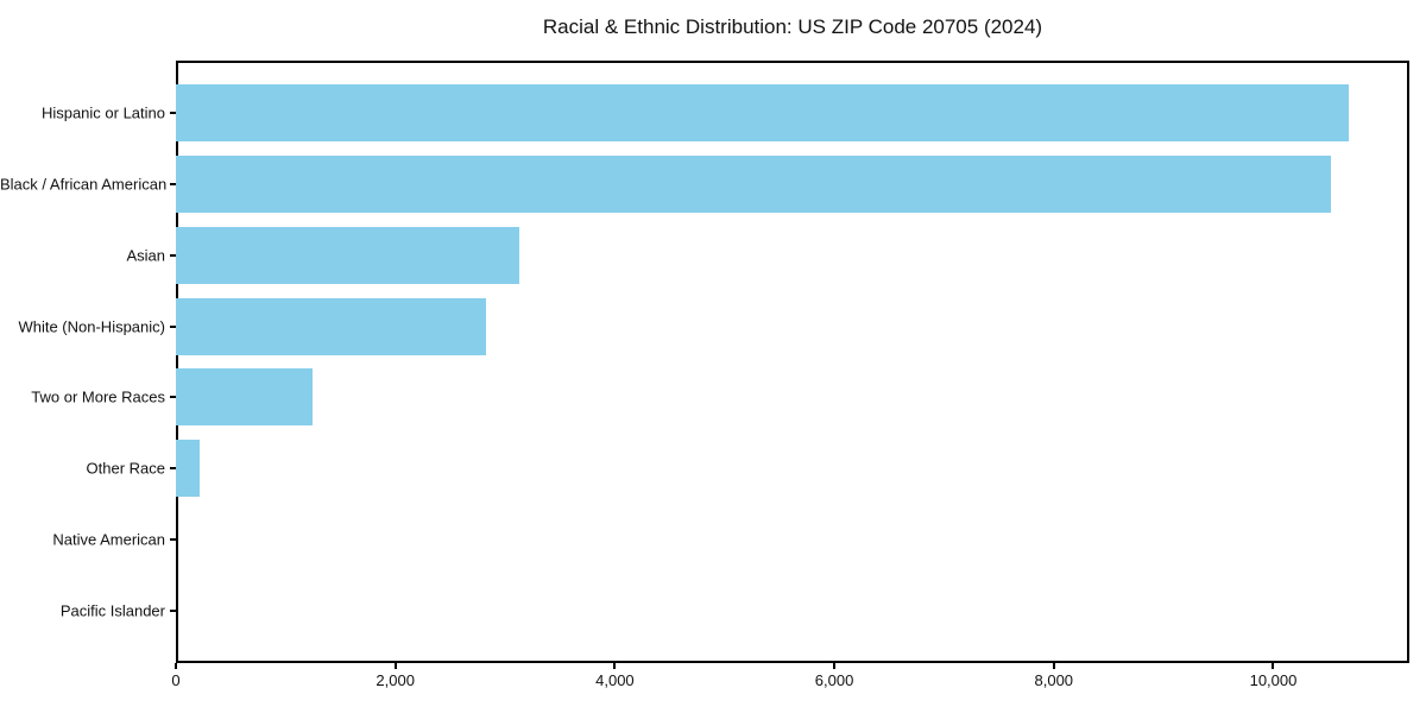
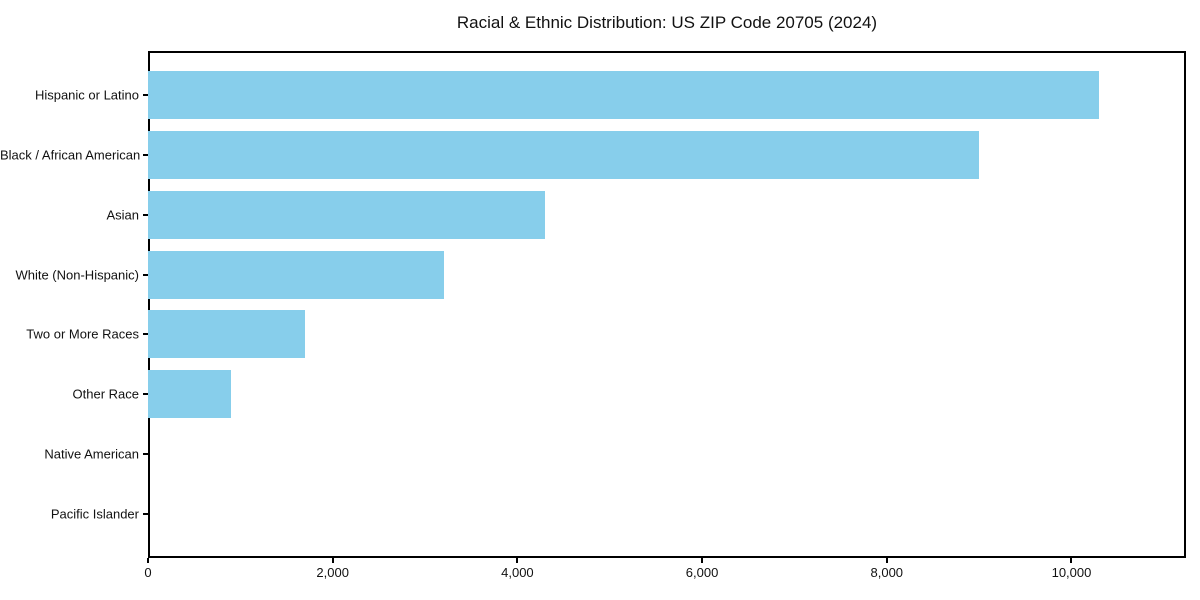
Hispanic or Latino: 10700 -> 10300
Black / African American: 10500 -> 9000
Asian: 3100 -> 4300
White (Non-Hispanic): 2800 -> 3200
Two or More Races: 1200 -> 1700
Other Race: 200 -> 900
